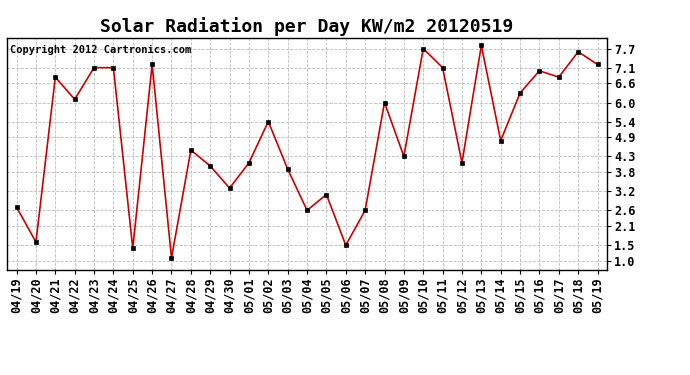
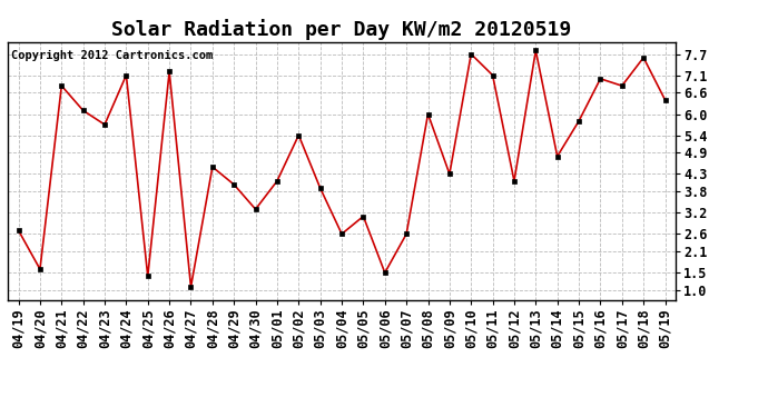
04/23: 7.1 -> 5.7
05/15: 6.3 -> 5.8
05/19: 7.2 -> 6.4
